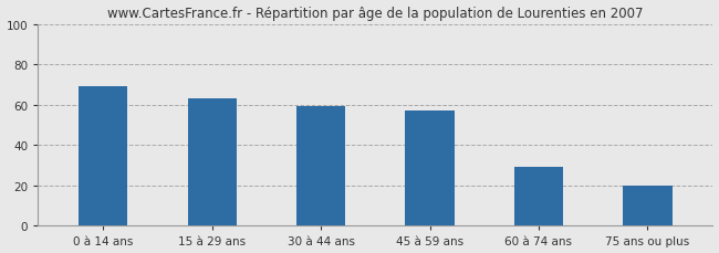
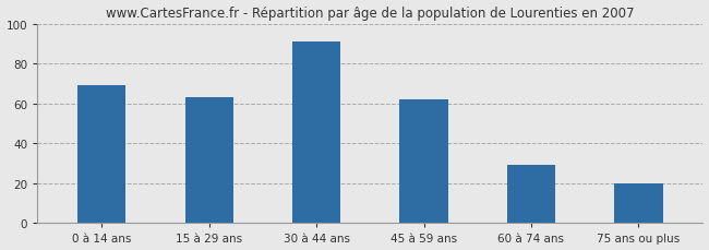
30 à 44 ans: 59 -> 91
45 à 59 ans: 57 -> 62
